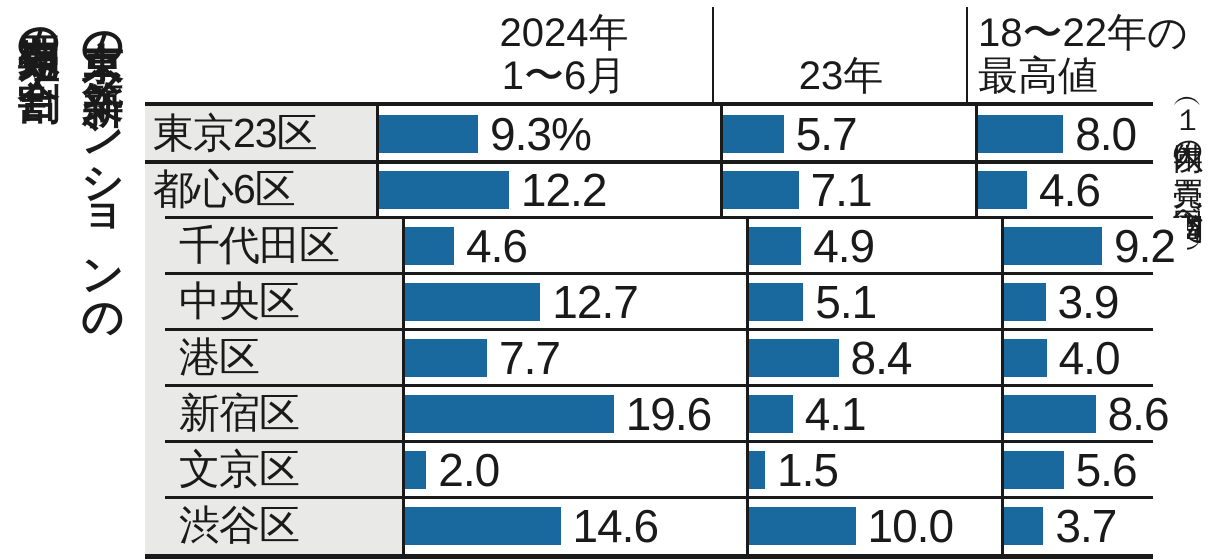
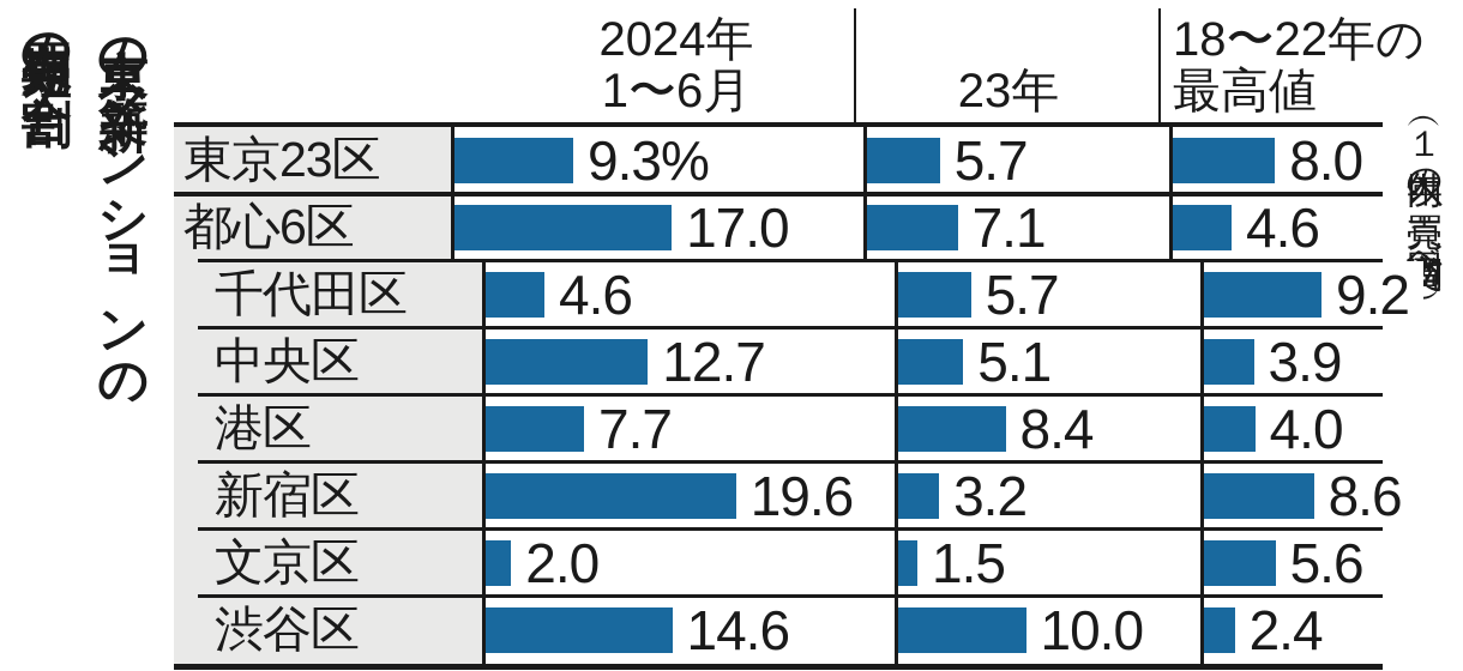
2024年1〜6月/都心6区: 12.2 -> 17.0
23年/千代田区: 4.9 -> 5.7
23年/新宿区: 4.1 -> 3.2
18〜22年の最高値/渋谷区: 3.7 -> 2.4
